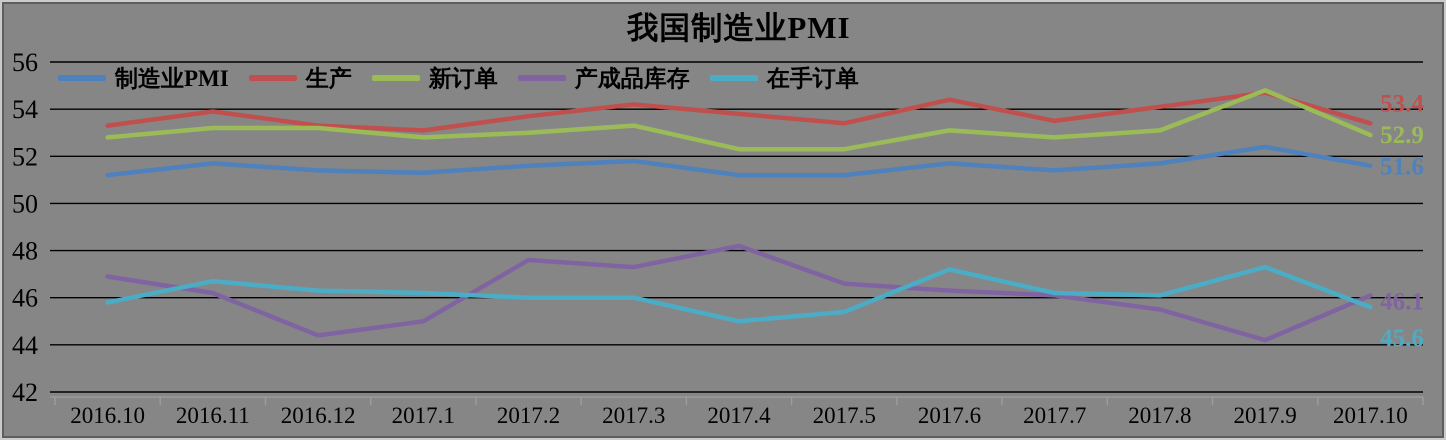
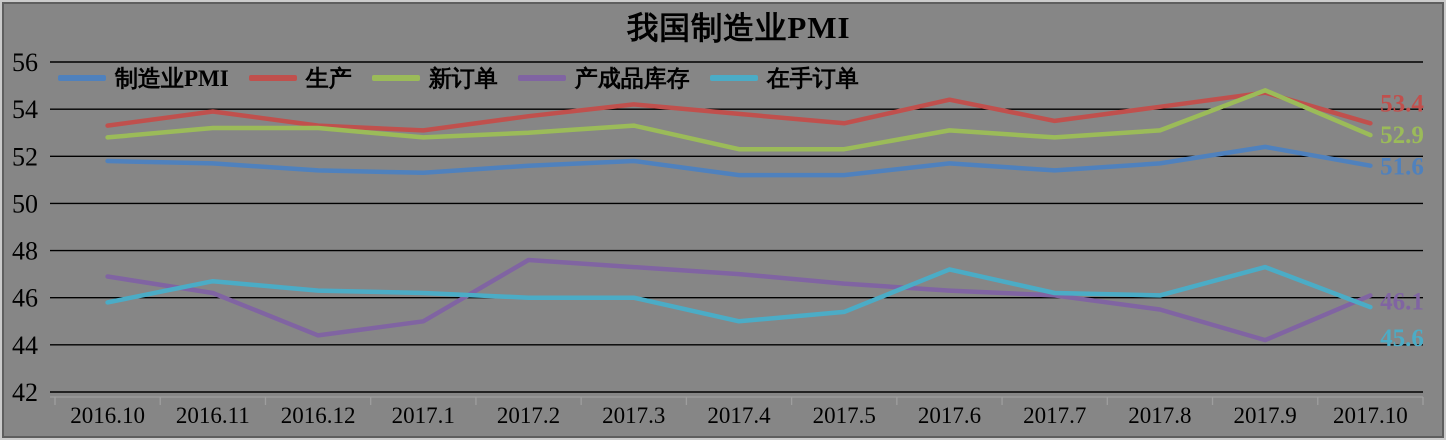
制造业PMI/2016.10: 51.2 -> 51.8
产成品库存/2017.4: 48.2 -> 47.0
